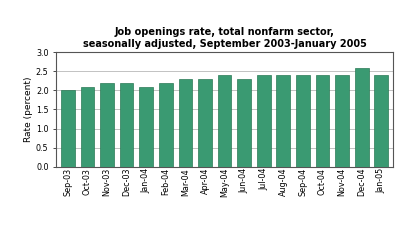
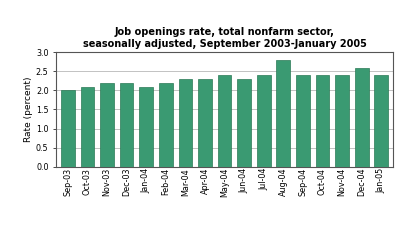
Aug-04: 2.4 -> 2.8
